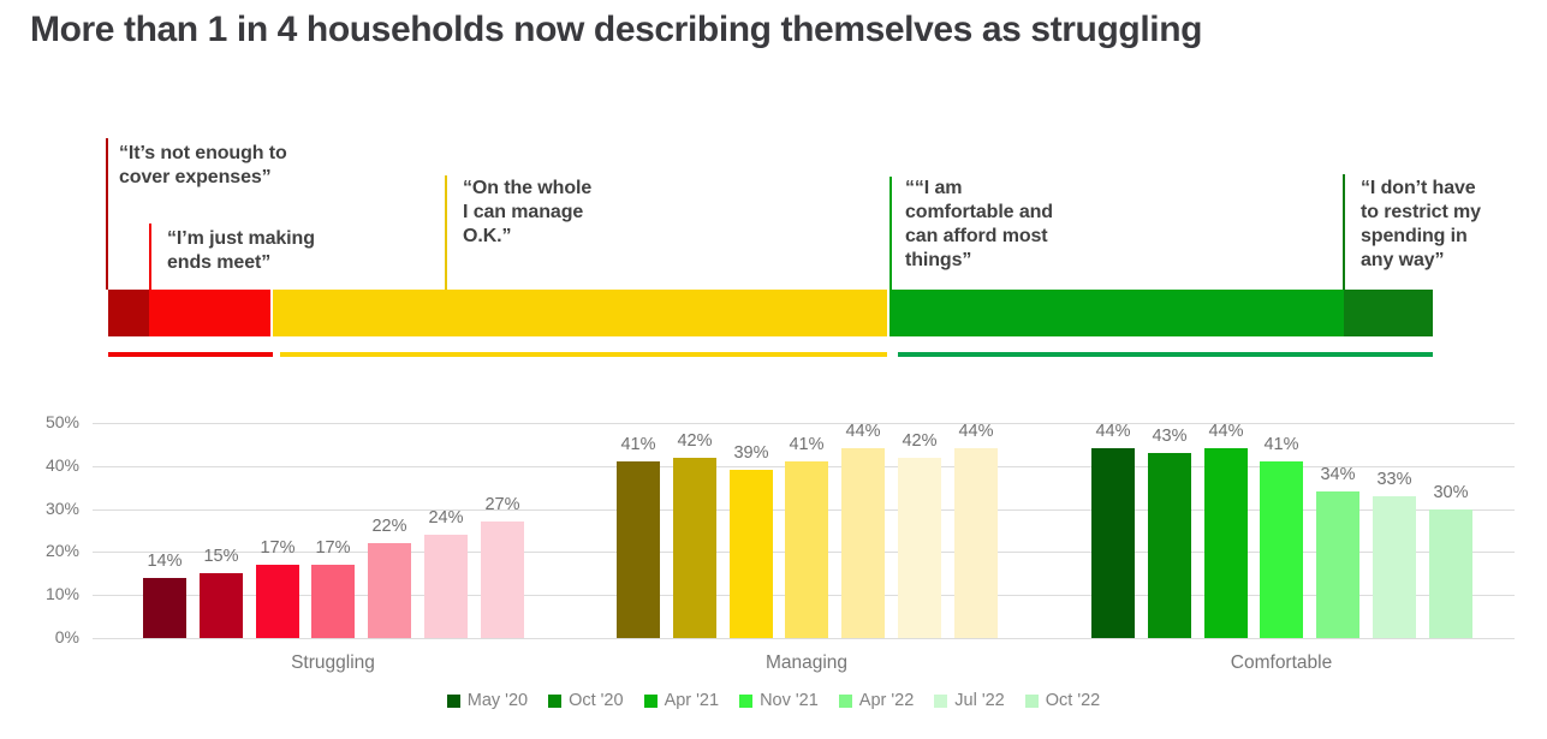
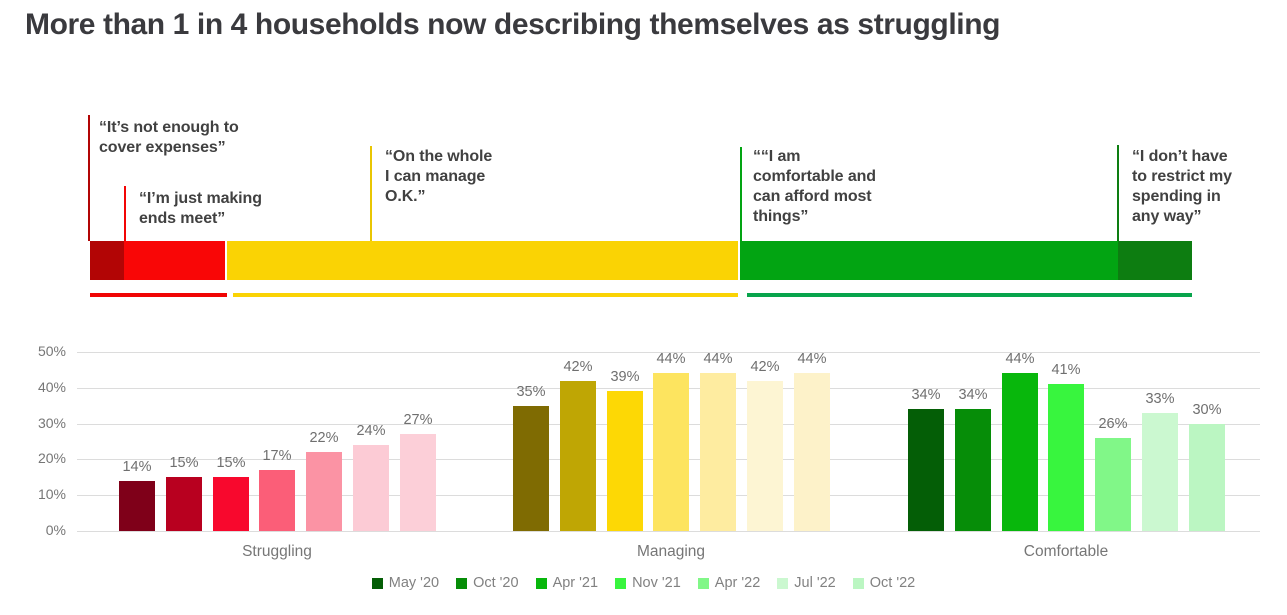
Apr '21/Struggling: 17% -> 15%
May '20/Managing: 41% -> 35%
Nov '21/Managing: 41% -> 44%
May '20/Comfortable: 44% -> 34%
Oct '20/Comfortable: 43% -> 34%
Apr '22/Comfortable: 34% -> 26%
